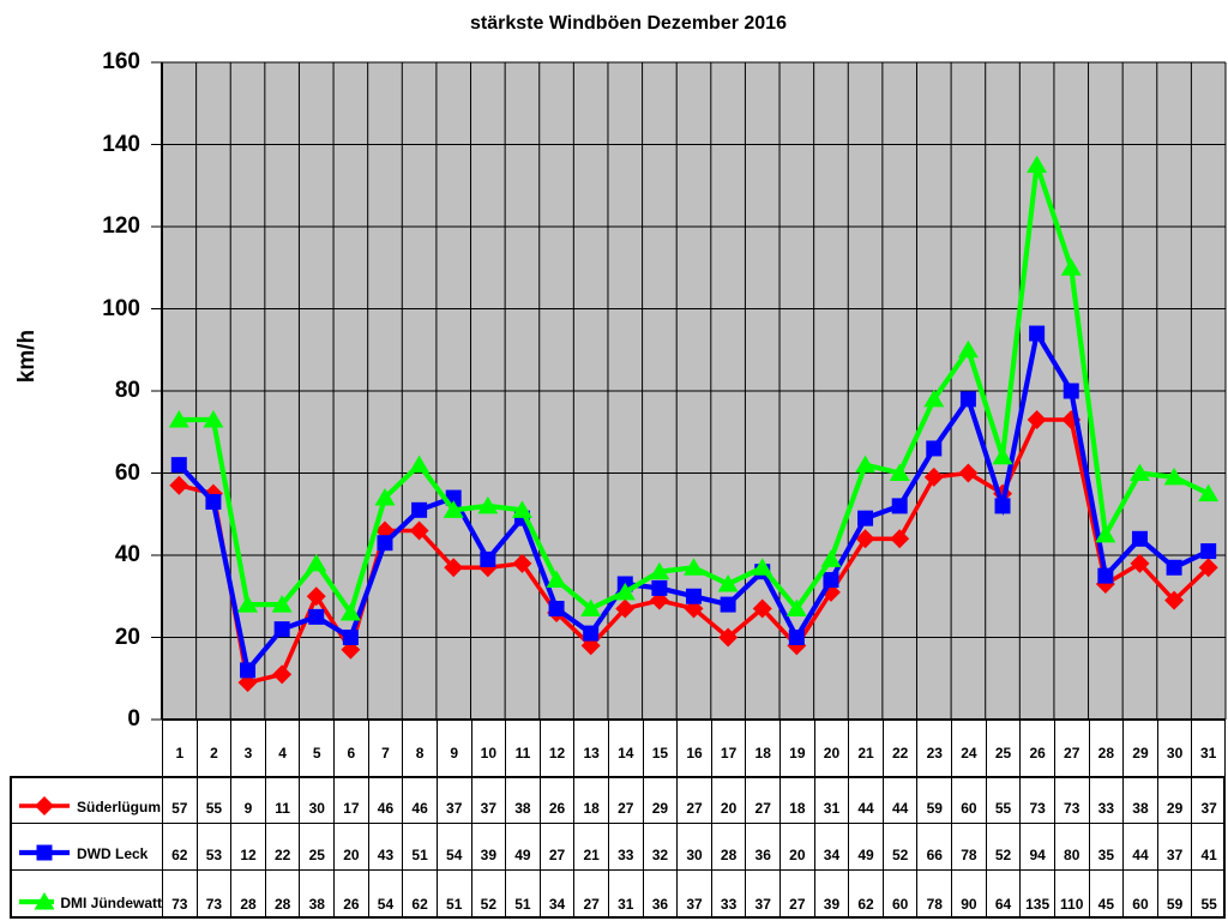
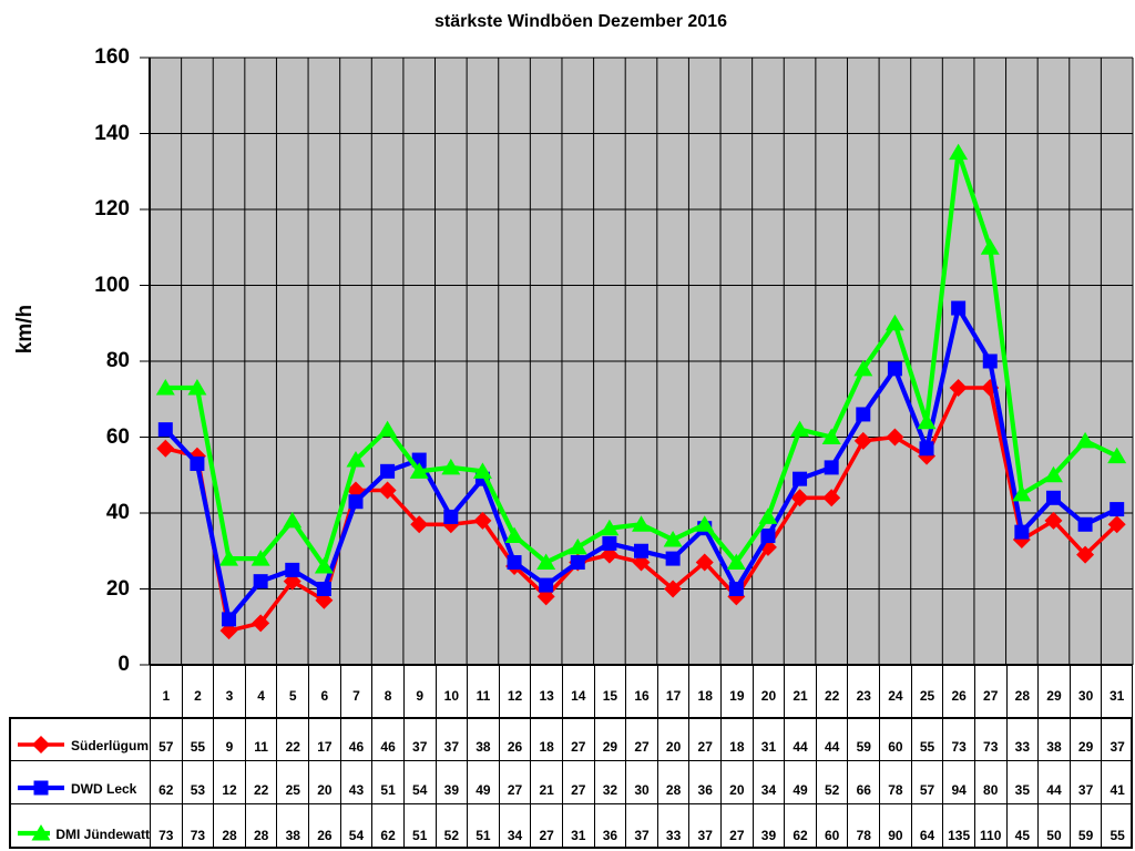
Süderlügum/5: 30 -> 22
DWD Leck/14: 33 -> 27
DWD Leck/25: 52 -> 57
DMI Jündewatt/29: 60 -> 50
